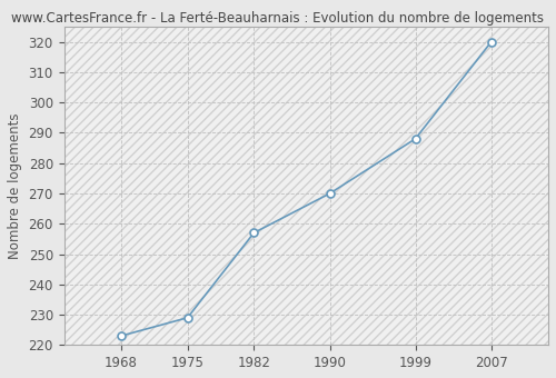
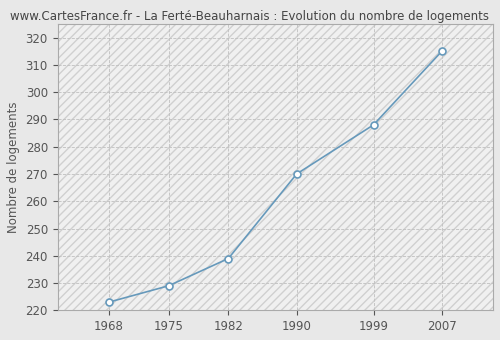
1982: 257 -> 239
2007: 320 -> 315
